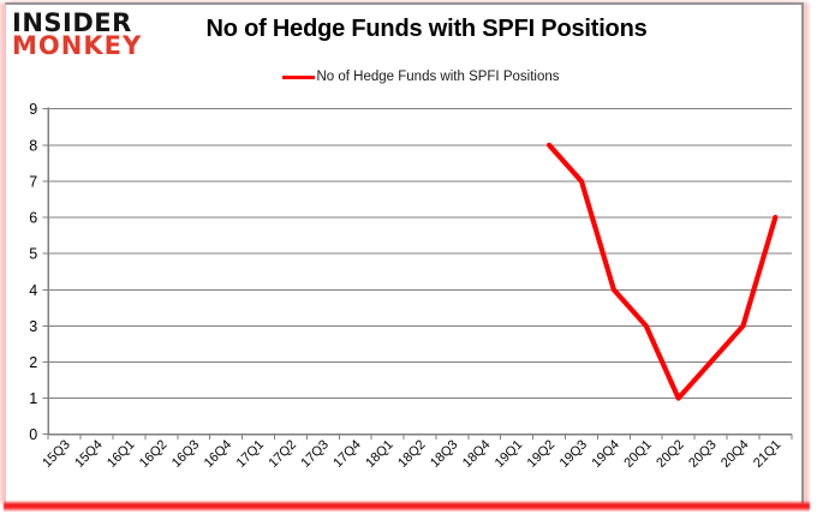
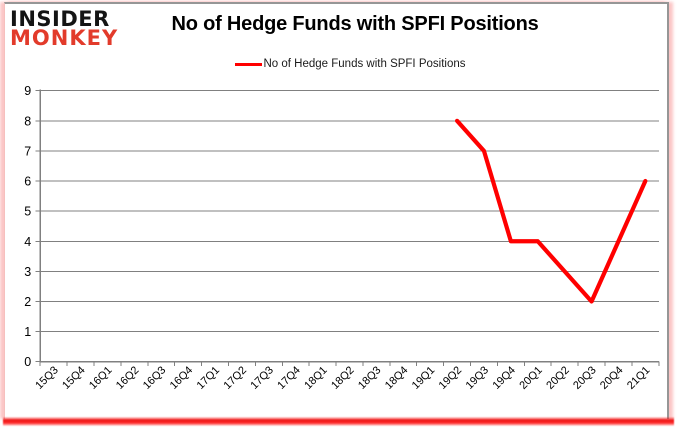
20Q1: 3 -> 4
20Q2: 1 -> 3
20Q4: 3 -> 4
